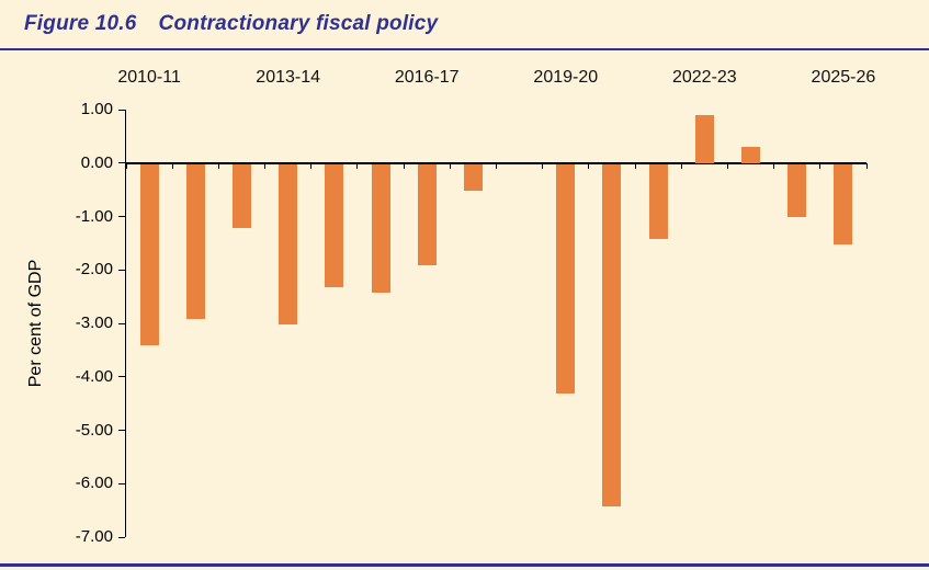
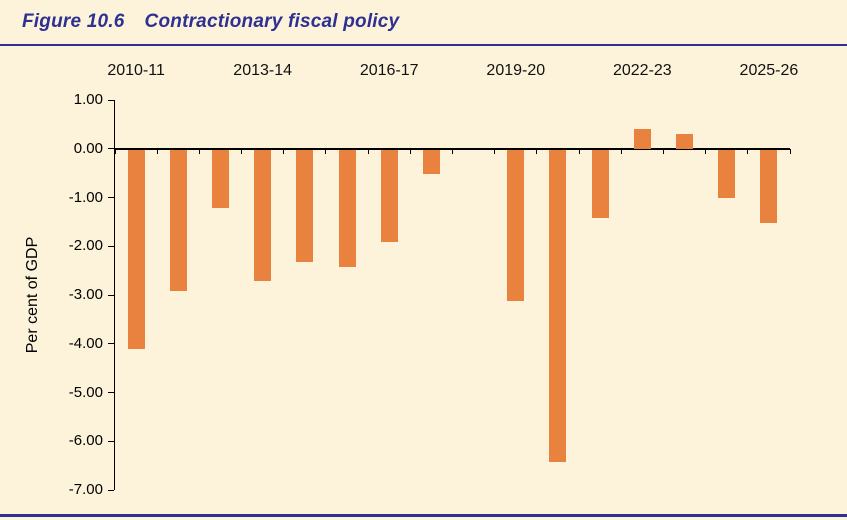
2010-11: -3.4 -> -4.1
2013-14: -3.0 -> -2.7
2019-20: -4.3 -> -3.1
2022-23: 0.9 -> 0.4
